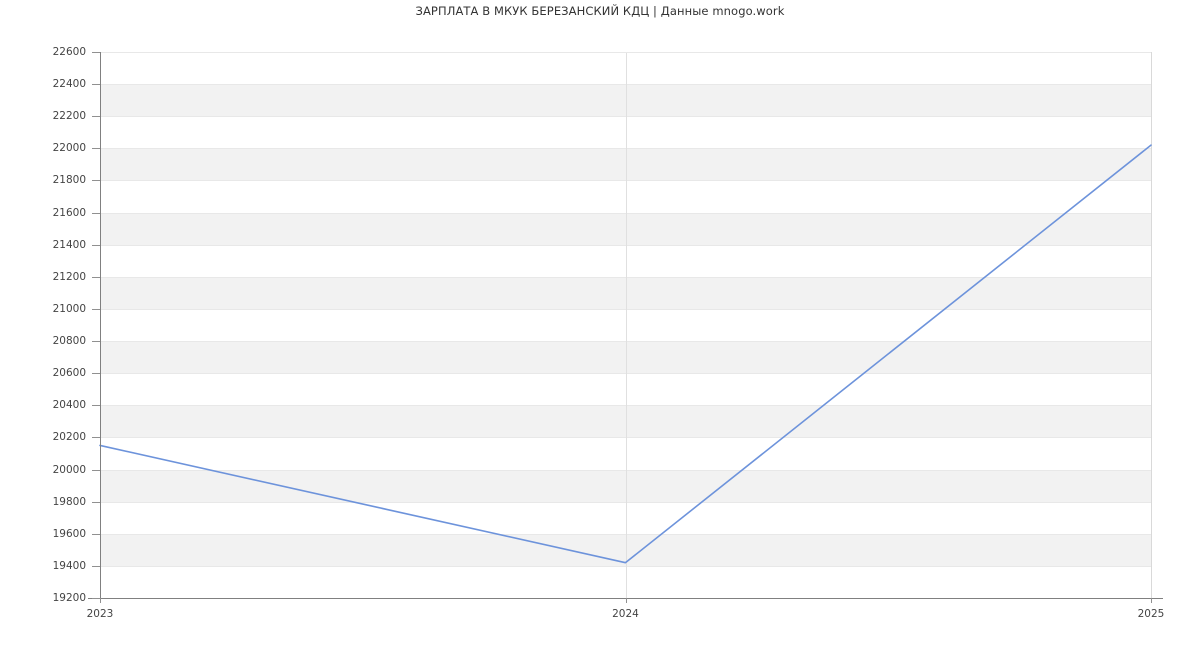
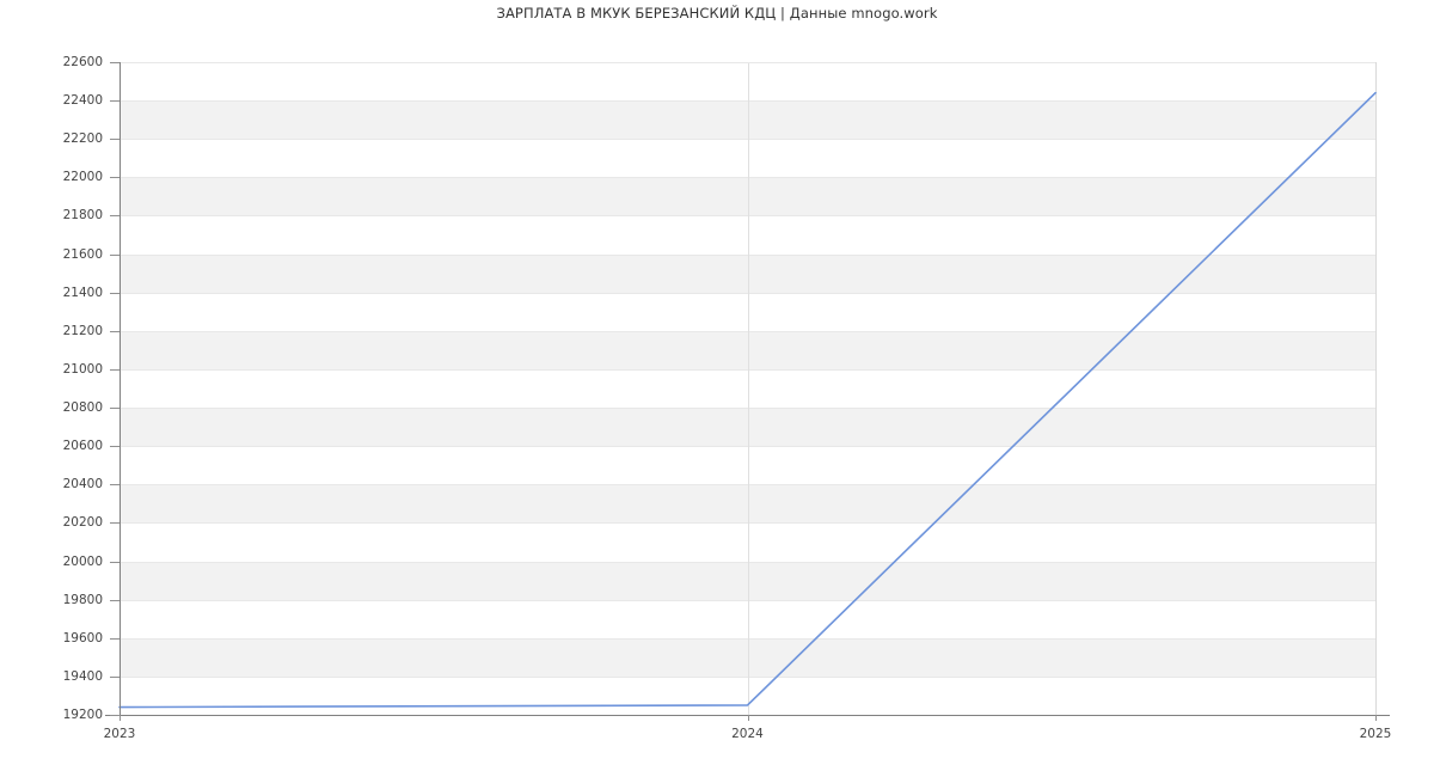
2023: 20150 -> 19240
2024: 19420 -> 19250
2025: 22020 -> 22440
